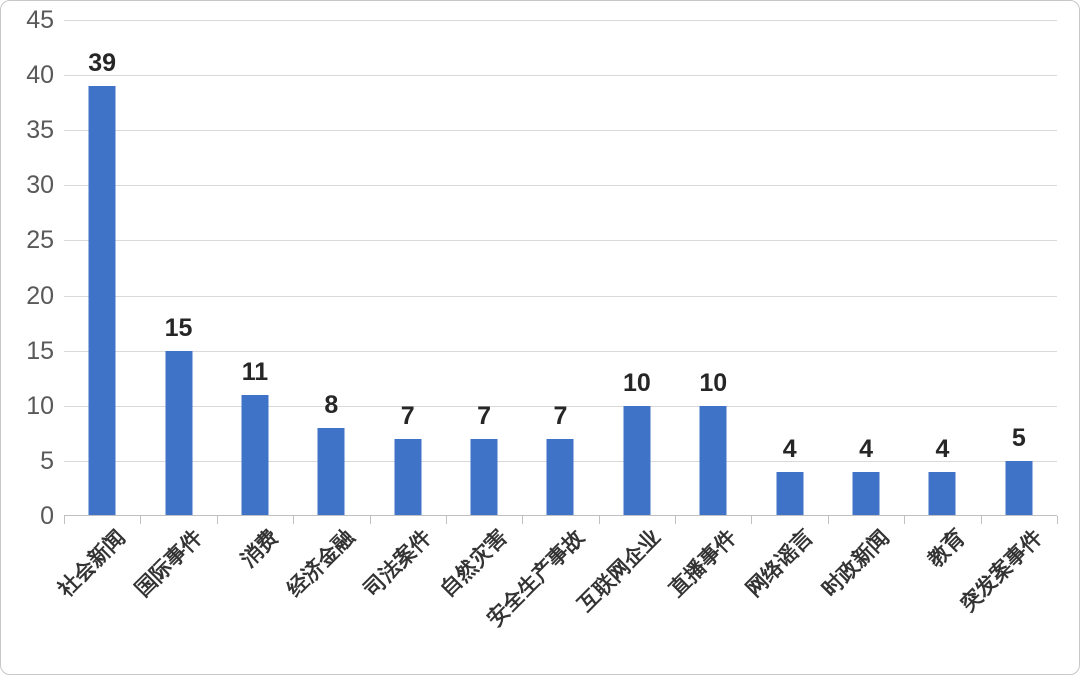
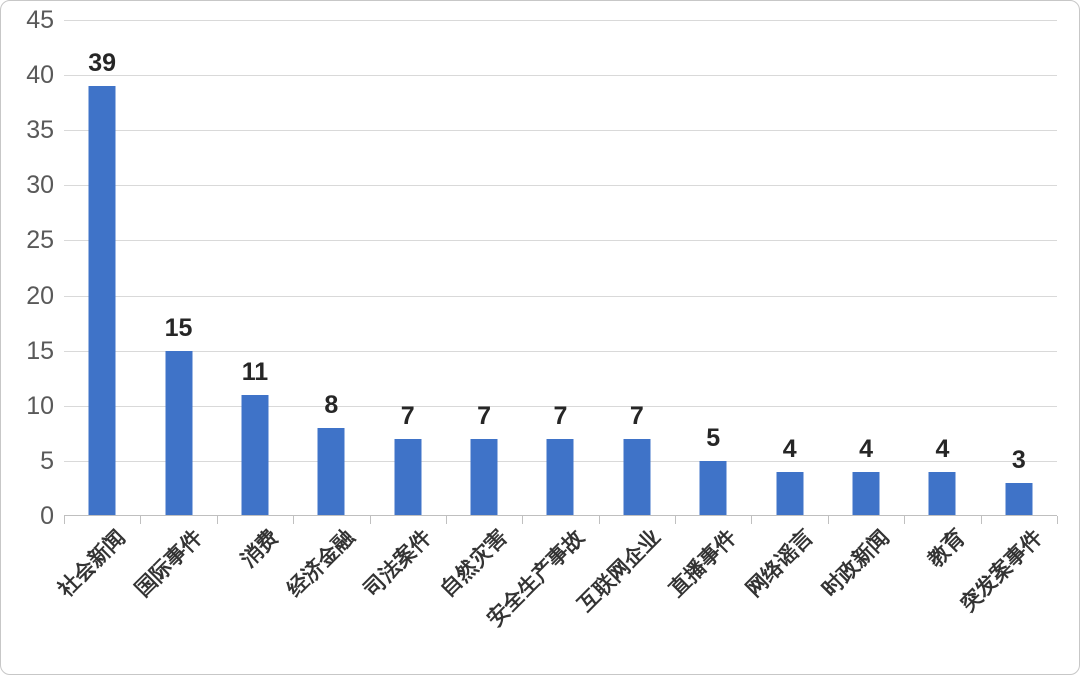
互联网企业: 10 -> 7
直播事件: 10 -> 5
突发案事件: 5 -> 3
